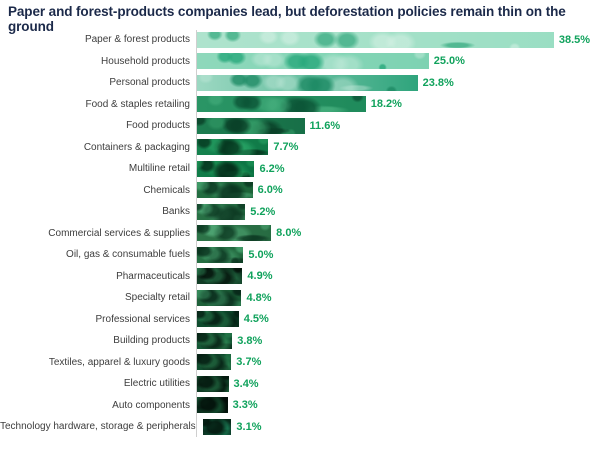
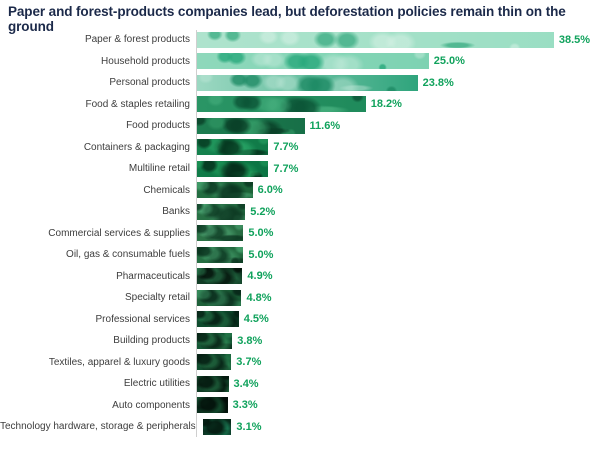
Multiline retail: 6.2% -> 7.7%
Commercial services & supplies: 8.0% -> 5.0%
